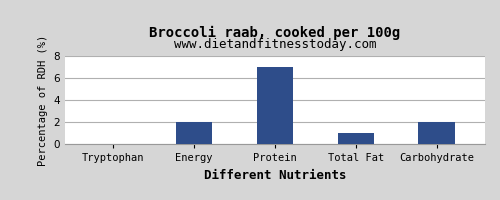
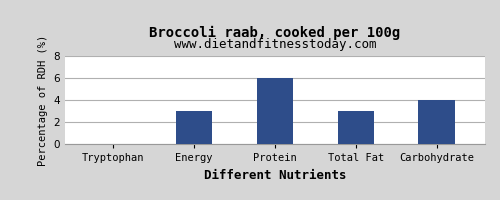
Energy: 2 -> 3
Protein: 7 -> 6
Total Fat: 1 -> 3
Carbohydrate: 2 -> 4
